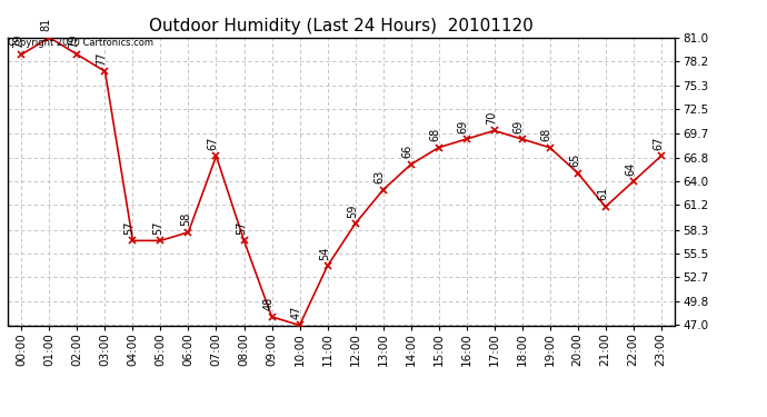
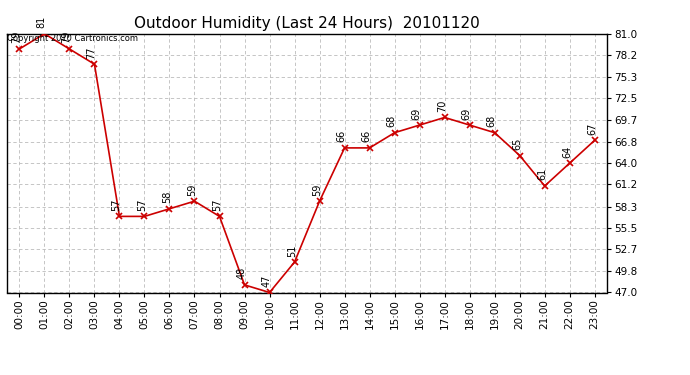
07:00: 67 -> 59
11:00: 54 -> 51
13:00: 63 -> 66
